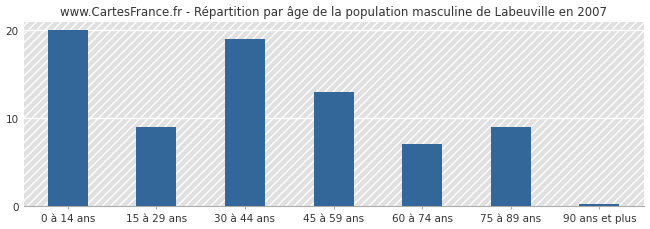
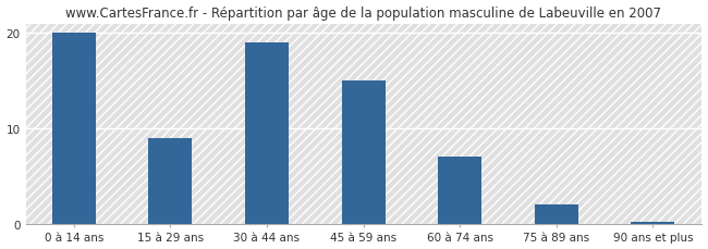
45 à 59 ans: 13.0 -> 15.0
75 à 89 ans: 9.0 -> 2.0
